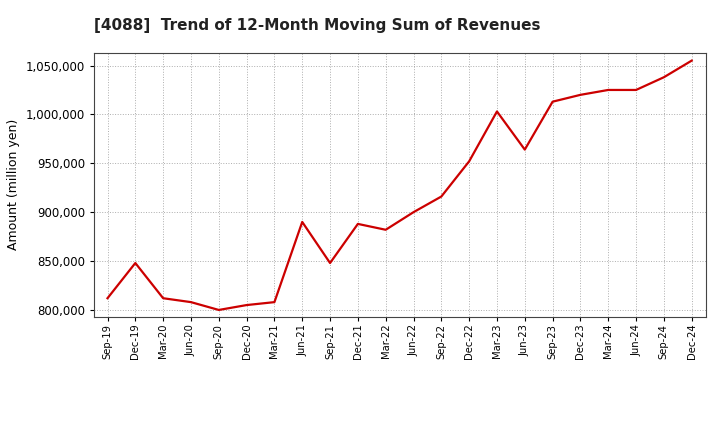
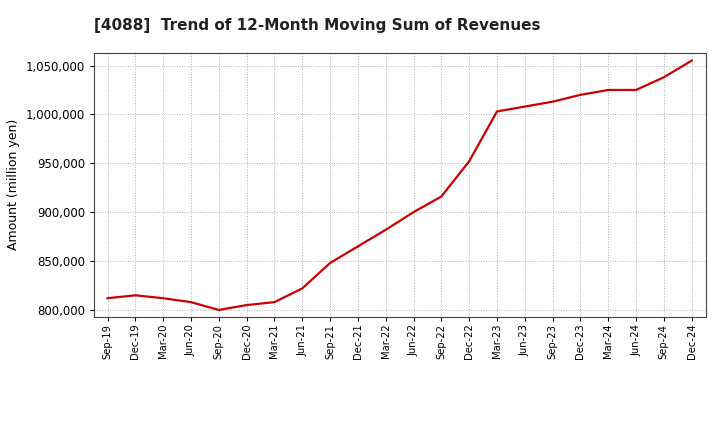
Dec-19: 848,000 -> 815,000
Jun-21: 890,000 -> 822,000
Dec-21: 888,000 -> 865,000
Jun-23: 964,000 -> 1,008,000
